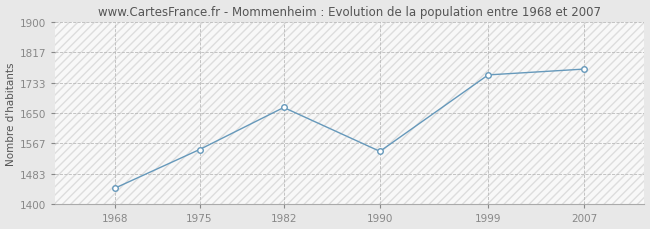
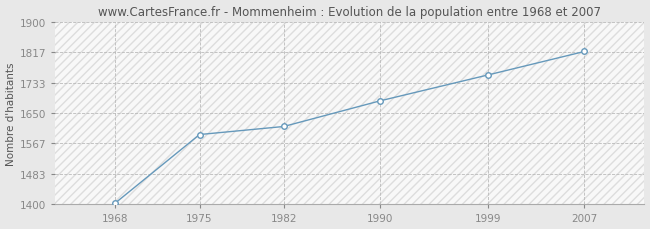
1968: 1445 -> 1404
1975: 1550 -> 1591
1982: 1665 -> 1613
1990: 1545 -> 1683
2007: 1770 -> 1818
